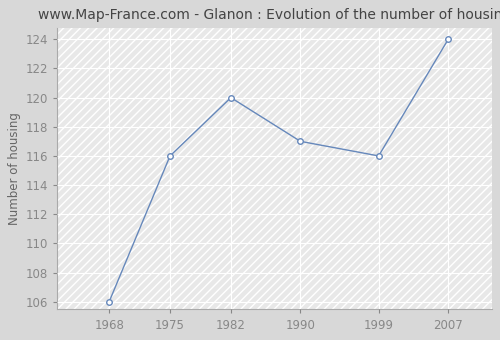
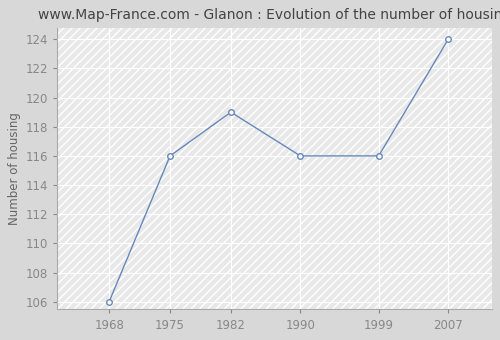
1982: 120 -> 119
1990: 117 -> 116
